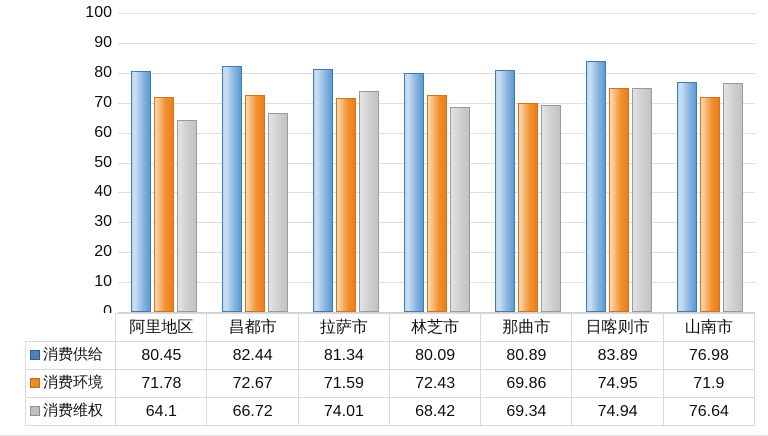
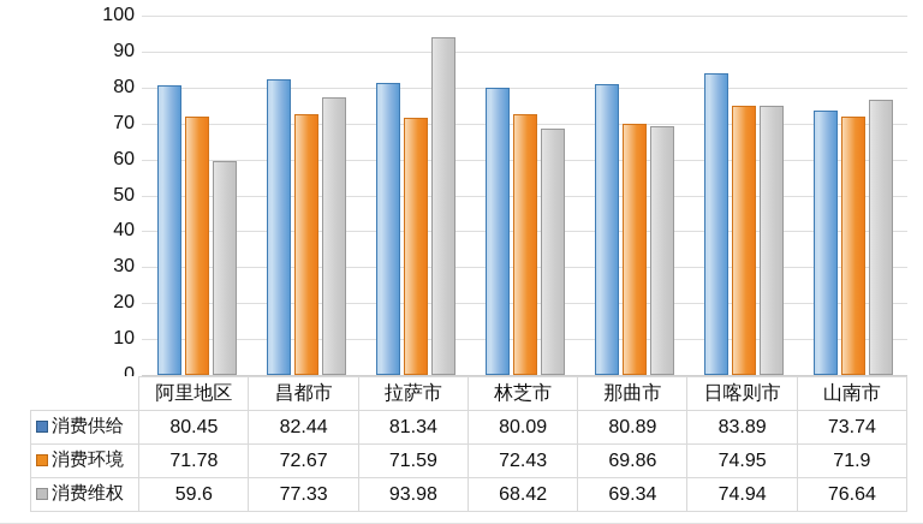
消费维权/阿里地区: 64.1 -> 59.6
消费维权/昌都市: 66.72 -> 77.33
消费维权/拉萨市: 74.01 -> 93.98
消费供给/山南市: 76.98 -> 73.74
